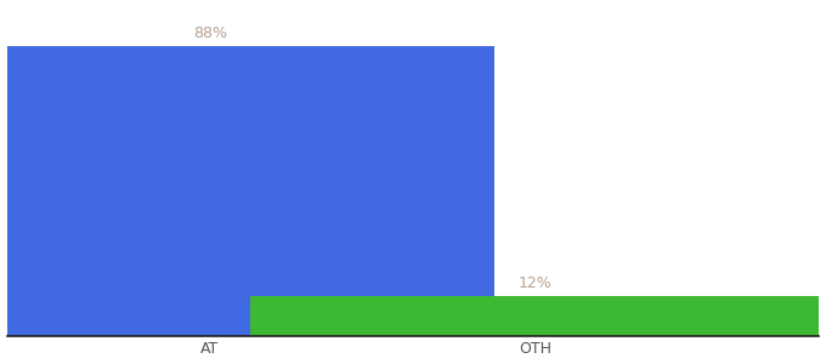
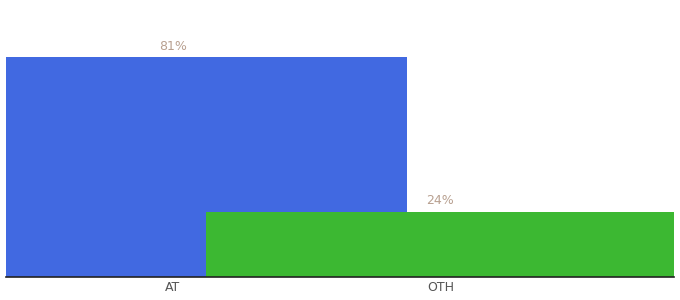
AT: 88% -> 81%
OTH: 12% -> 24%
